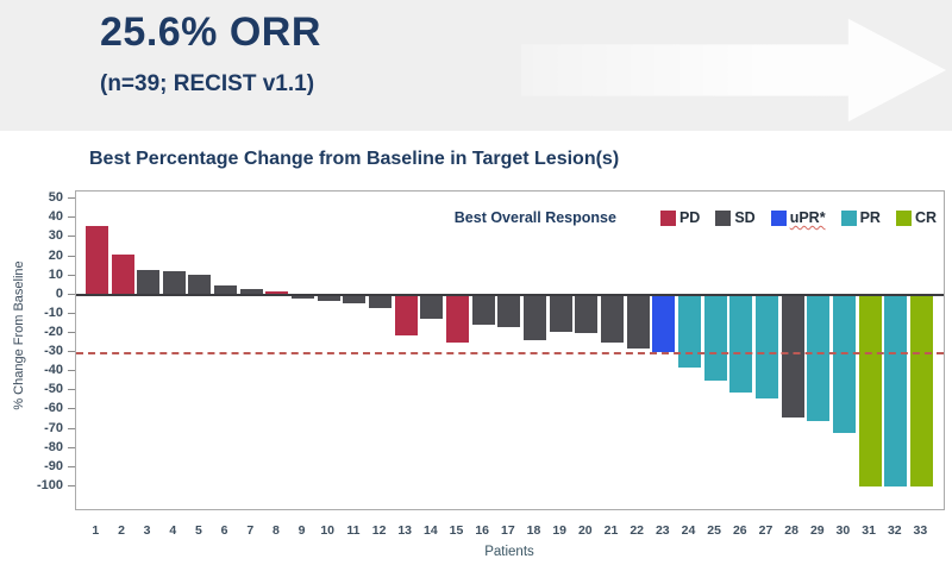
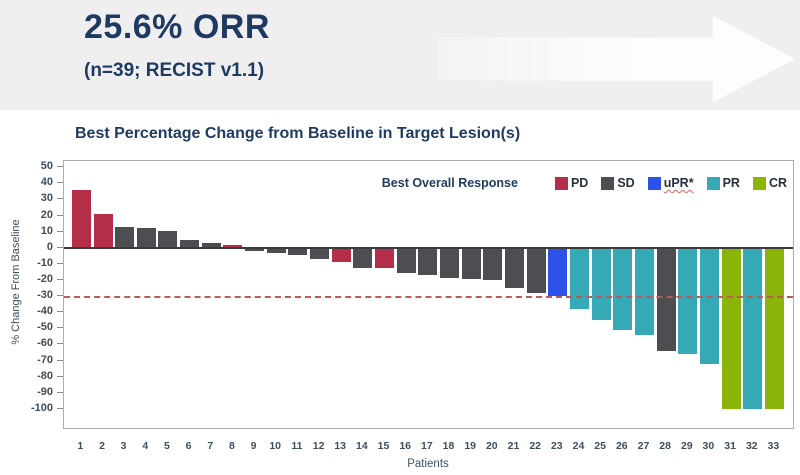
13: -21 -> -9
15: -25 -> -12
18: -24 -> -19
